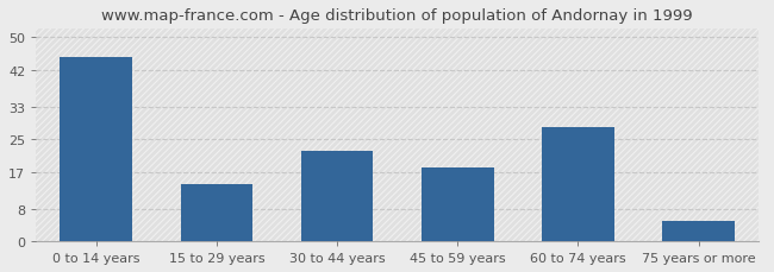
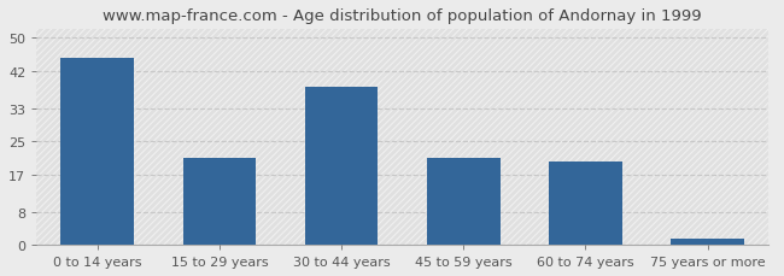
15 to 29 years: 14.0 -> 21.0
30 to 44 years: 22.0 -> 38.0
45 to 59 years: 18.0 -> 21.0
60 to 74 years: 28.0 -> 20.0
75 years or more: 5.0 -> 1.5
